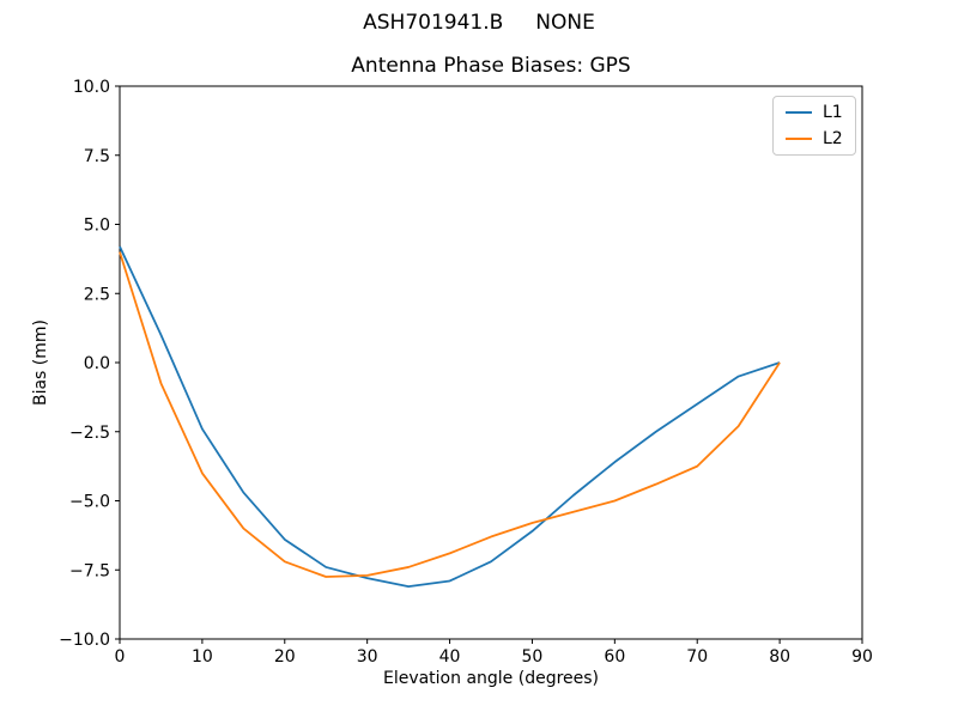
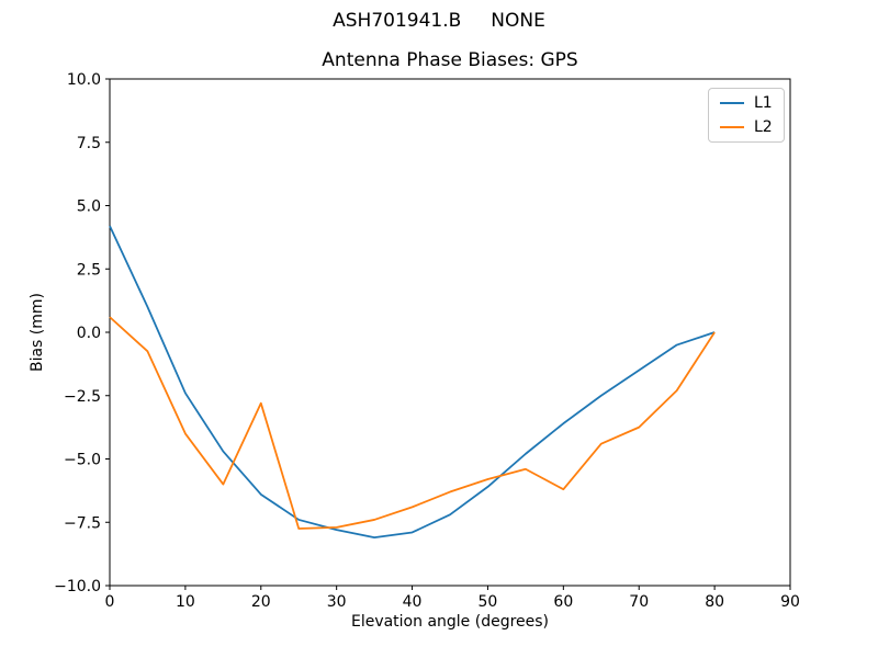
L2/0: 4.0 -> 0.6
L2/20: -7.2 -> -2.8
L2/60: -5.0 -> -6.2
